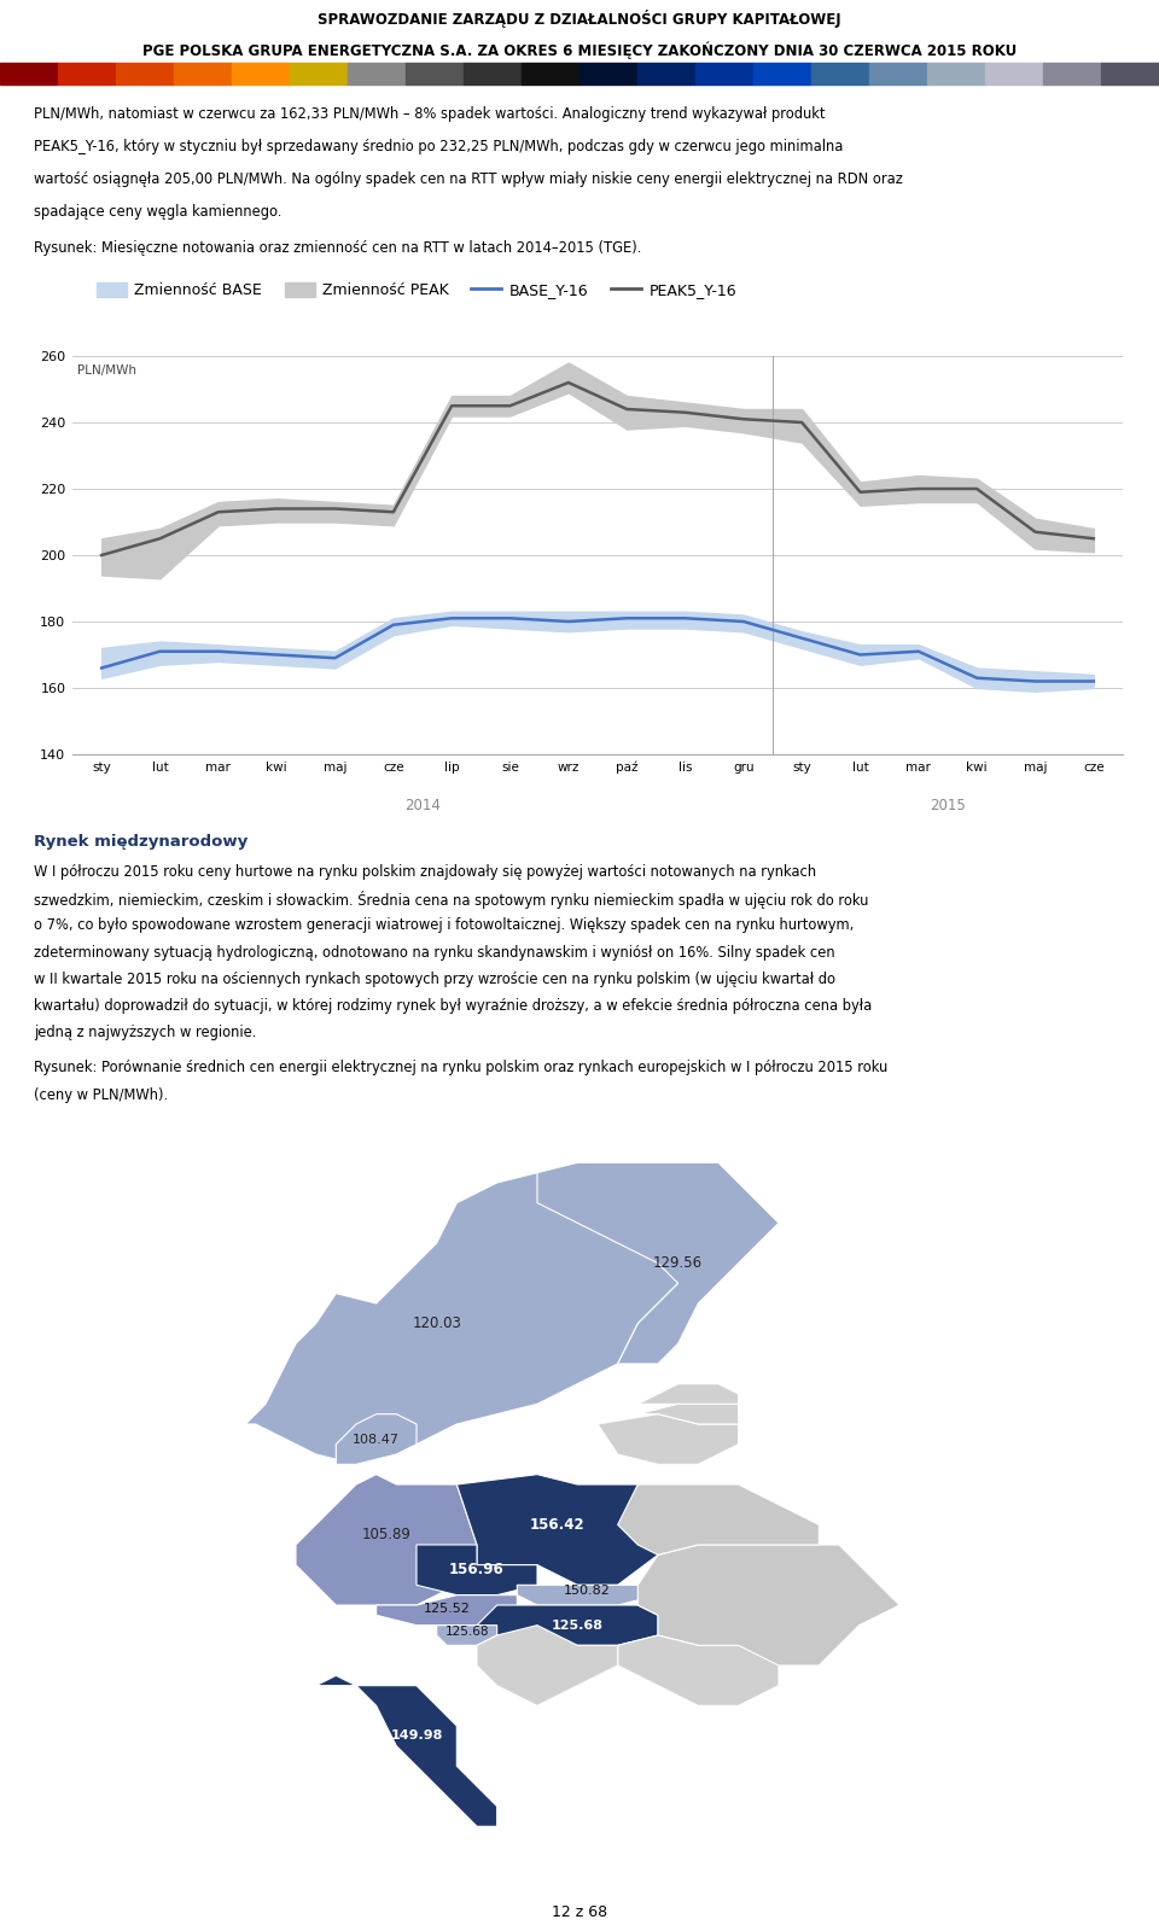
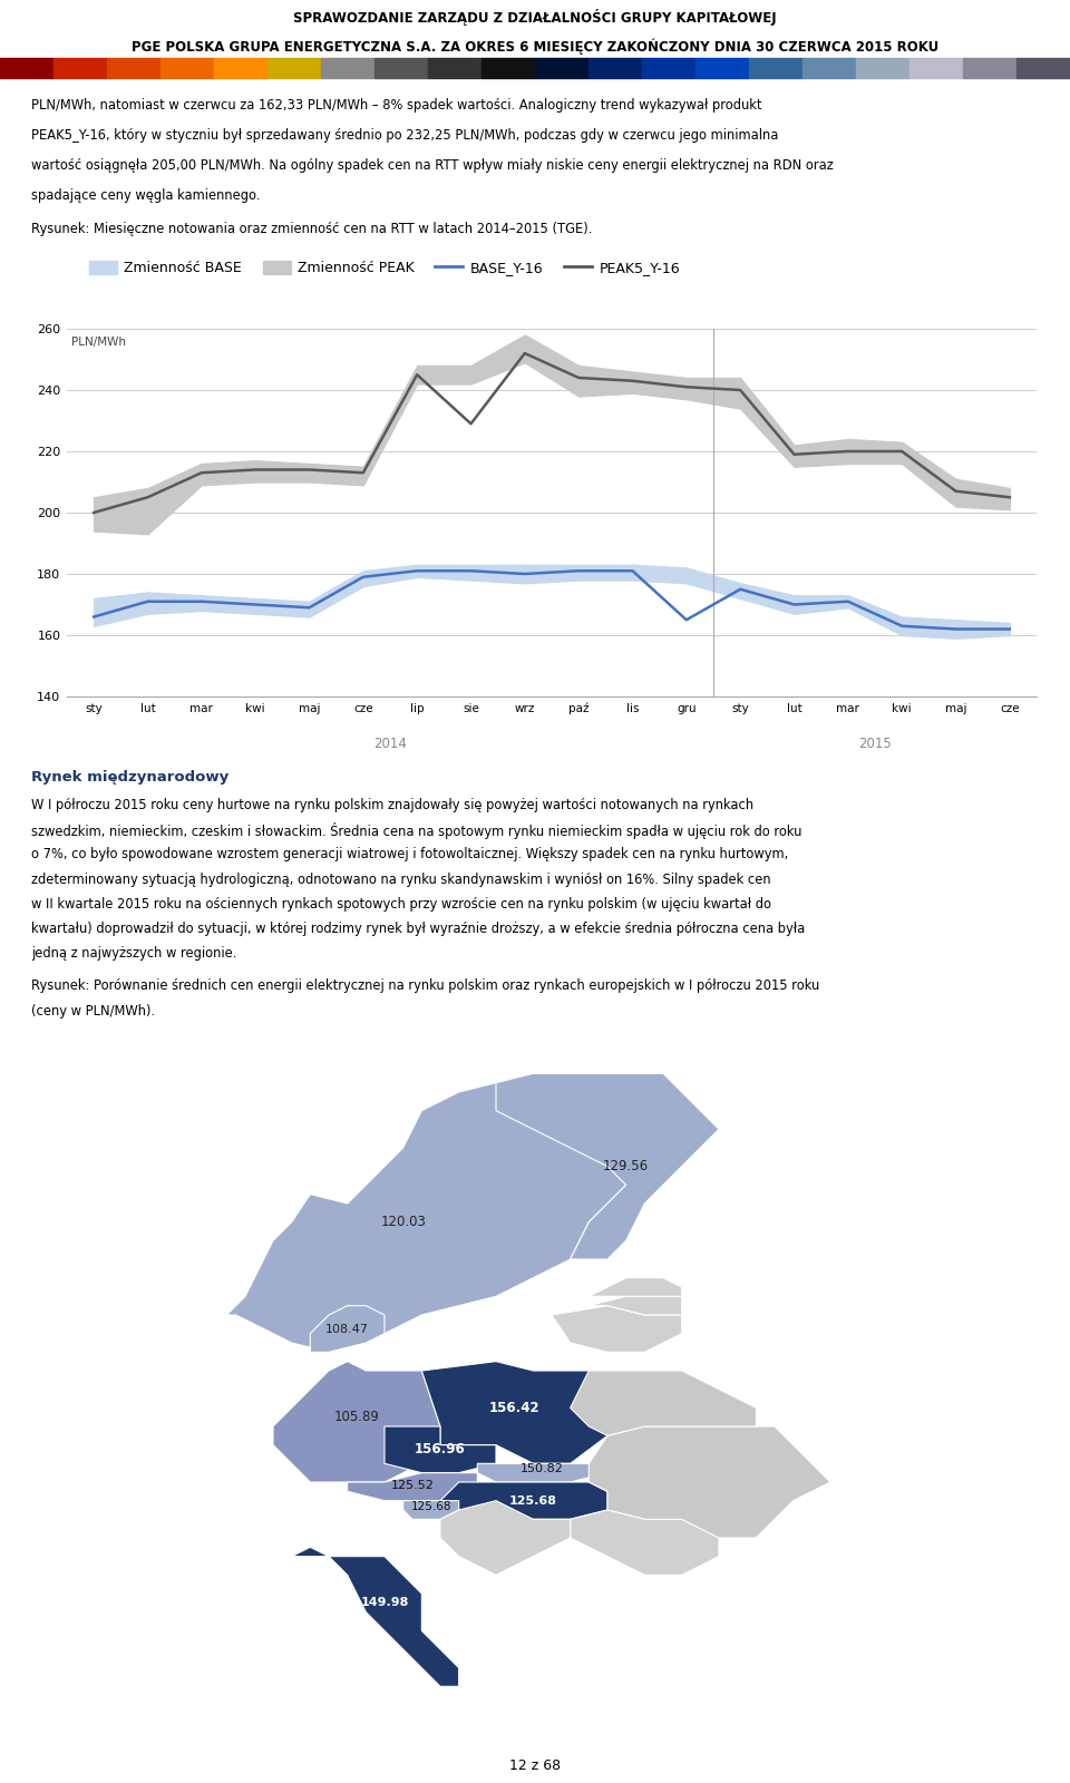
PEAK5_Y-16/sie: 245 -> 229
BASE_Y-16/gru: 180 -> 165
